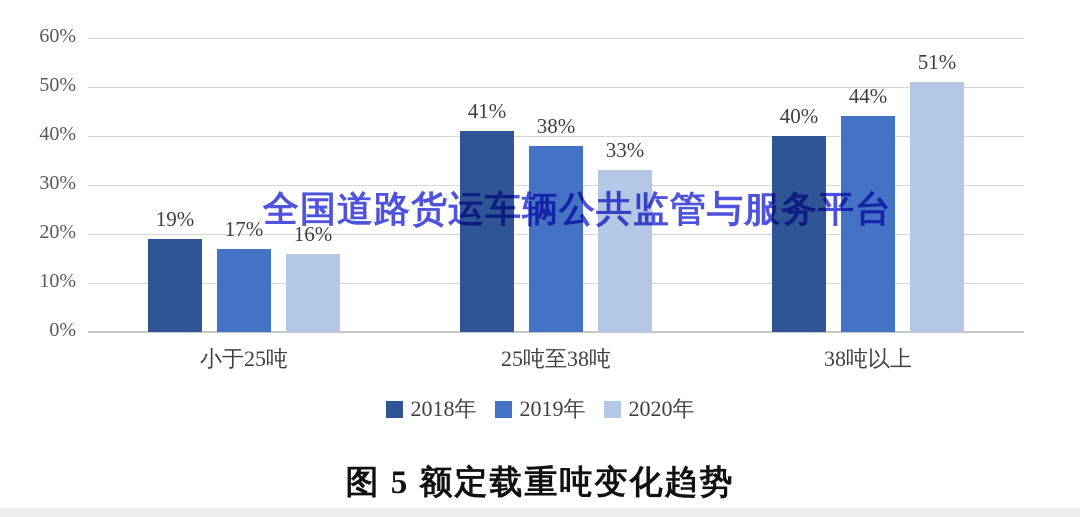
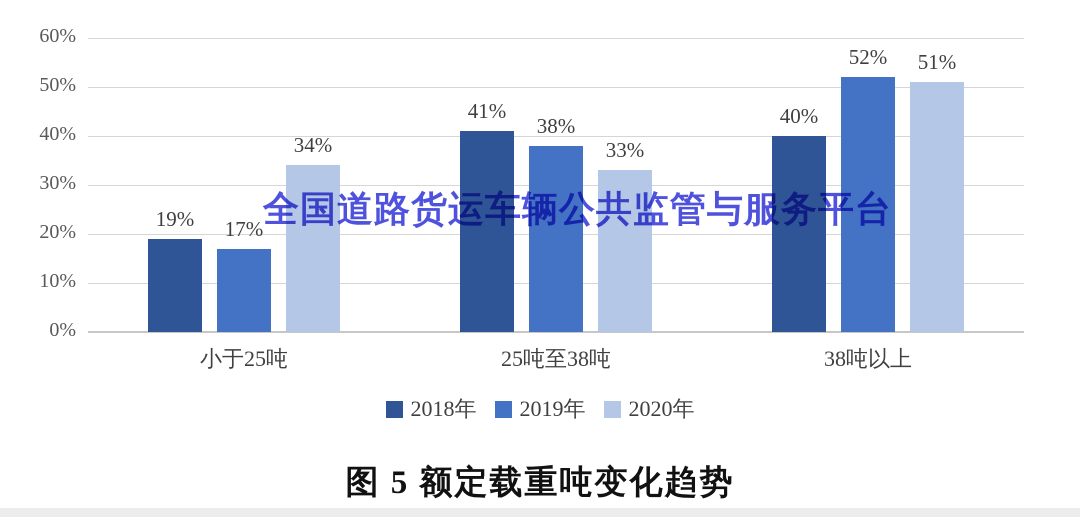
2020年/小于25吨: 16% -> 34%
2019年/38吨以上: 44% -> 52%
